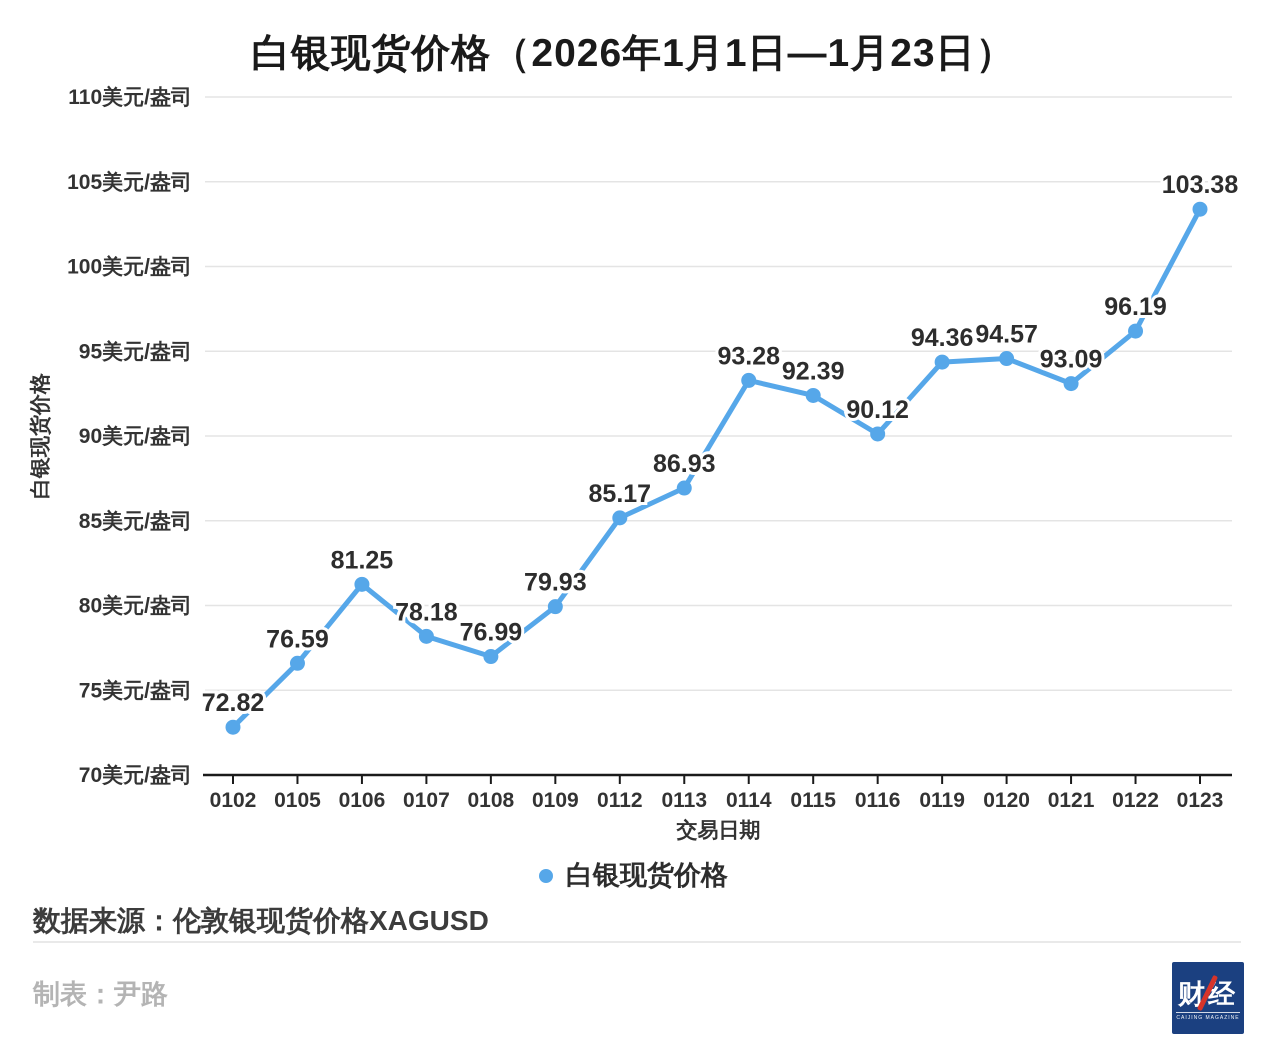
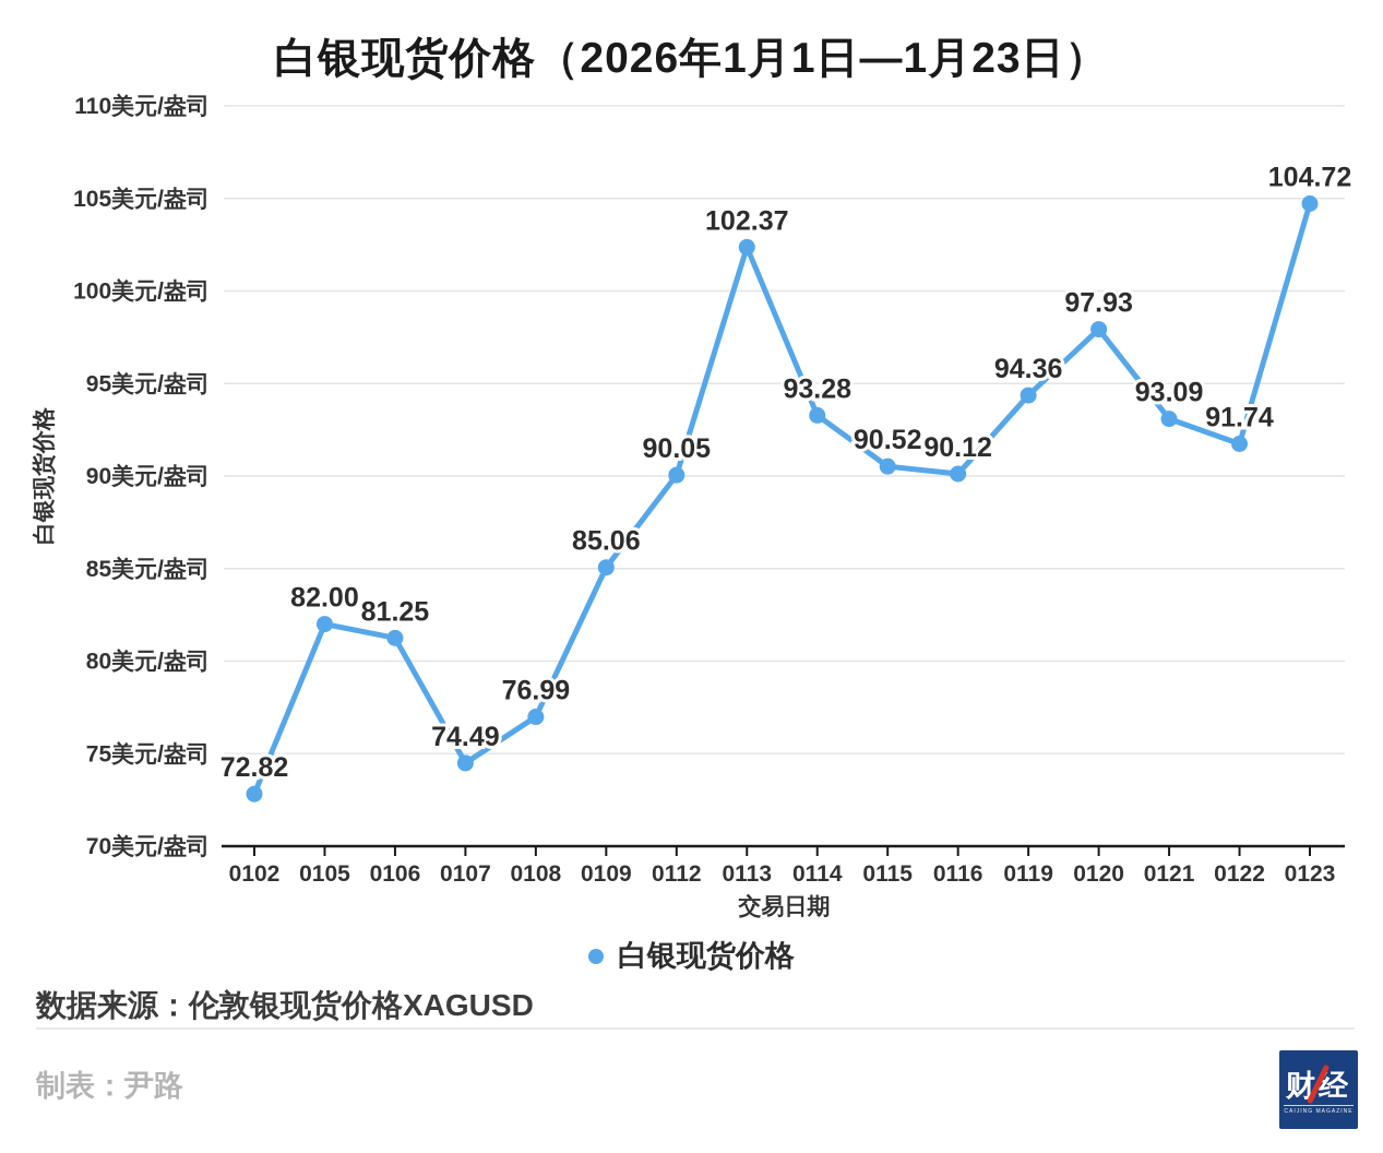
0105: 76.59 -> 82.00
0107: 78.18 -> 74.49
0109: 79.93 -> 85.06
0112: 85.17 -> 90.05
0113: 86.93 -> 102.37
0115: 92.39 -> 90.52
0120: 94.57 -> 97.93
0122: 96.19 -> 91.74
0123: 103.38 -> 104.72
